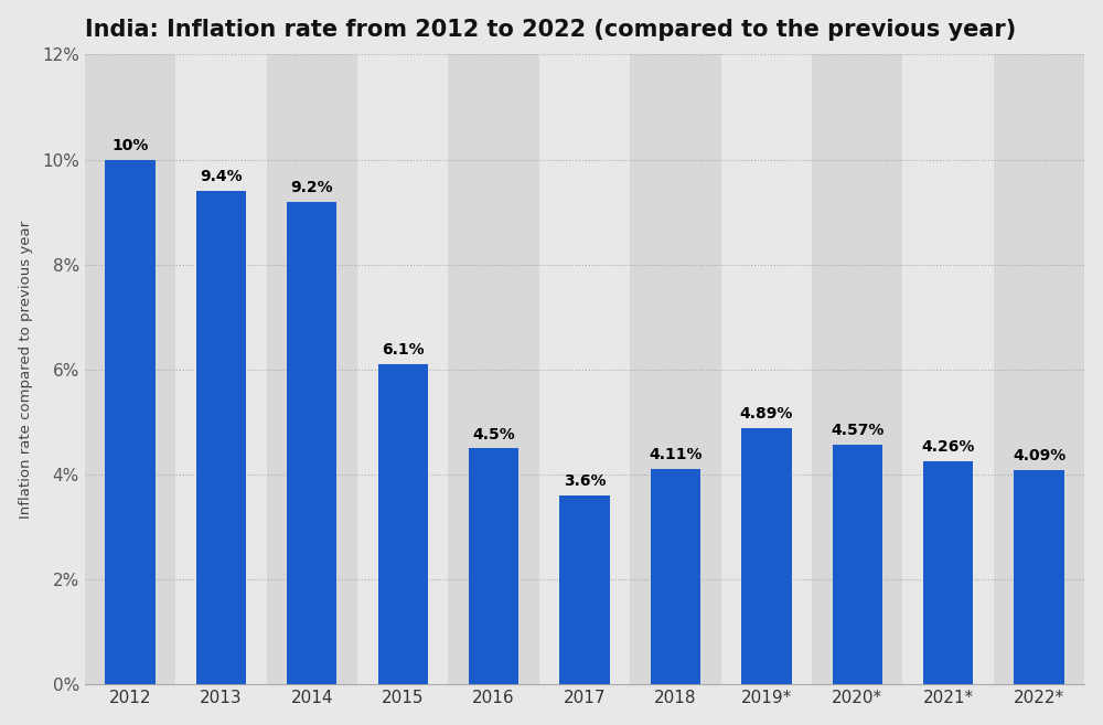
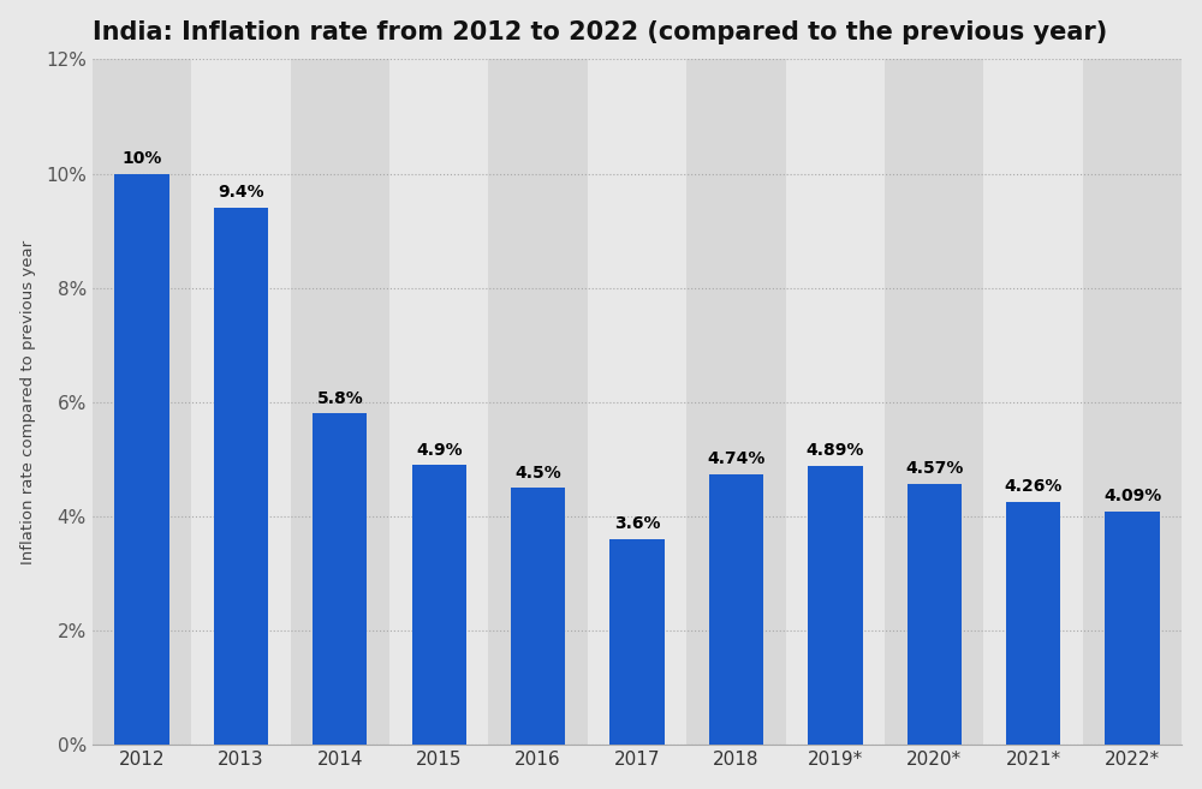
2014: 9.2% -> 5.8%
2015: 6.1% -> 4.9%
2018: 4.11% -> 4.74%
